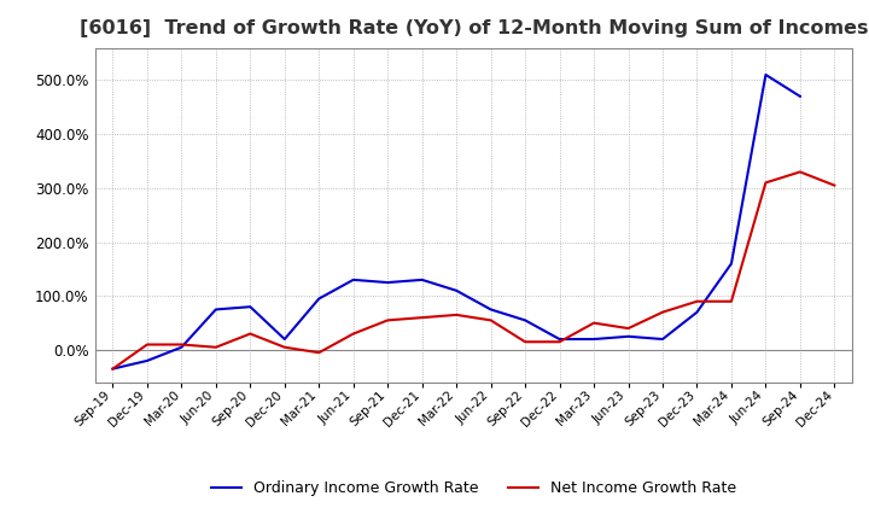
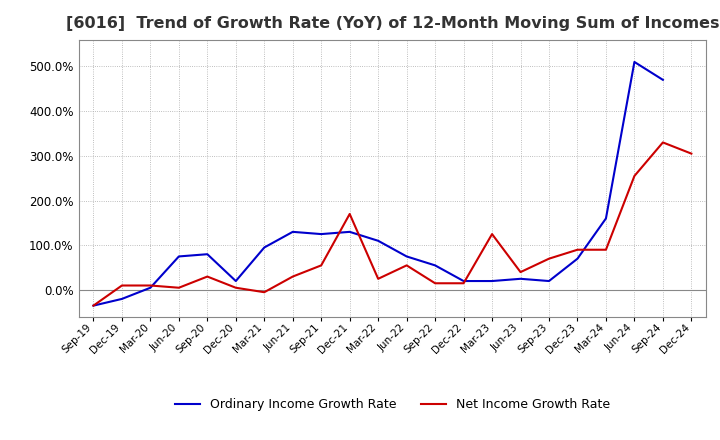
Net Income Growth Rate/Dec-21: 60% -> 170%
Net Income Growth Rate/Mar-22: 65% -> 25%
Net Income Growth Rate/Mar-23: 50% -> 125%
Net Income Growth Rate/Jun-24: 310% -> 255%
